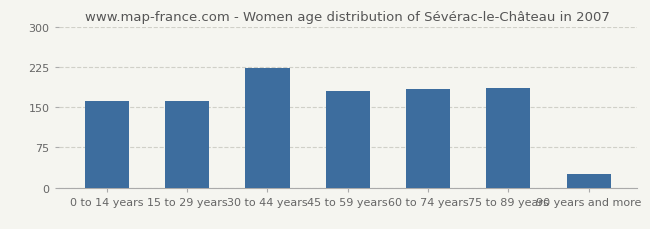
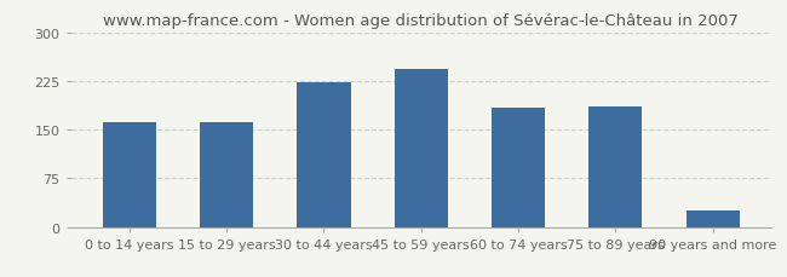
45 to 59 years: 180 -> 243
